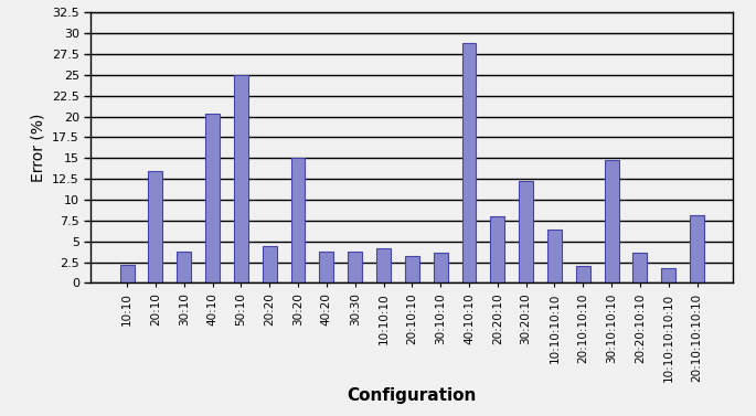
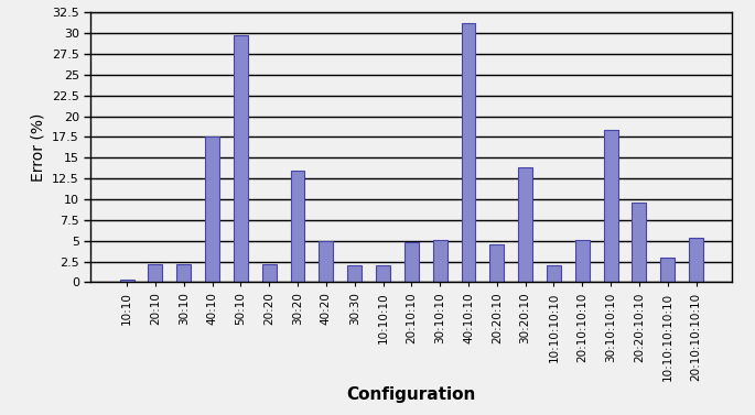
10:10: 2.2 -> 0.3
20:10: 13.4 -> 2.2
30:10: 3.8 -> 2.2
40:10: 20.4 -> 17.5
50:10: 25.0 -> 29.8
20:20: 4.4 -> 2.2
30:20: 15.0 -> 13.4
40:20: 3.8 -> 5.0
30:30: 3.8 -> 2.0
10:10:10: 4.2 -> 2.0
20:10:10: 3.2 -> 4.8
30:10:10: 3.6 -> 5.1
40:10:10: 28.8 -> 31.2
20:20:10: 8.0 -> 4.6
30:20:10: 12.2 -> 13.8
10:10:10:10: 6.4 -> 2.1
20:10:10:10: 2.0 -> 5.1
30:10:10:10: 14.8 -> 18.3
20:20:10:10: 3.6 -> 9.6
10:10:10:10:10: 1.8 -> 3.0
20:10:10:10:10: 8.2 -> 5.3
